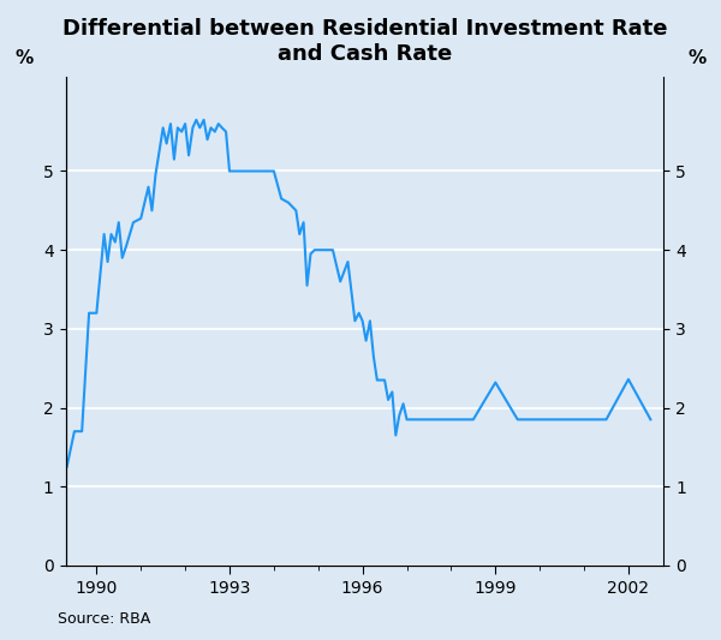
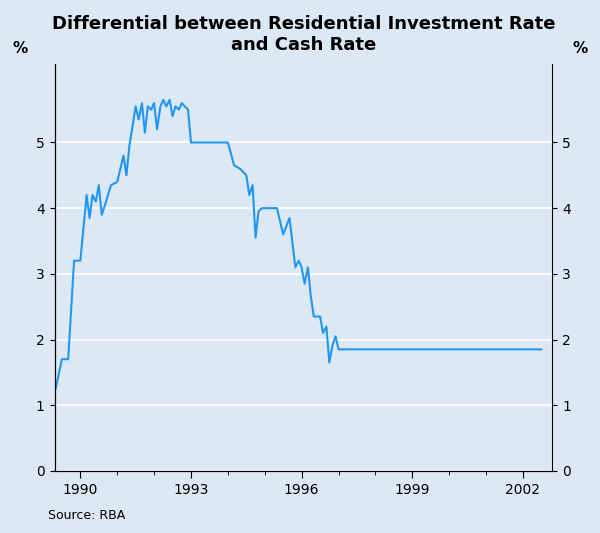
1999: 2.32 -> 1.85
2002: 2.36 -> 1.85
